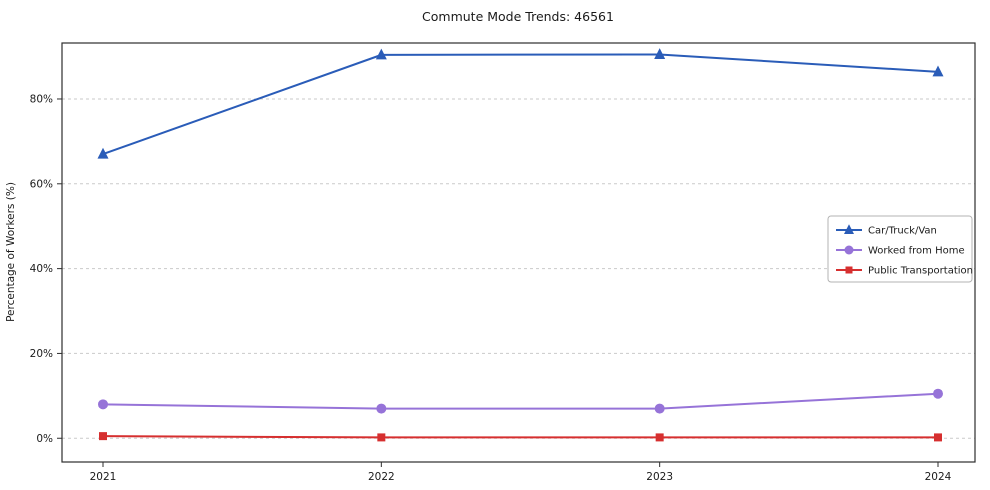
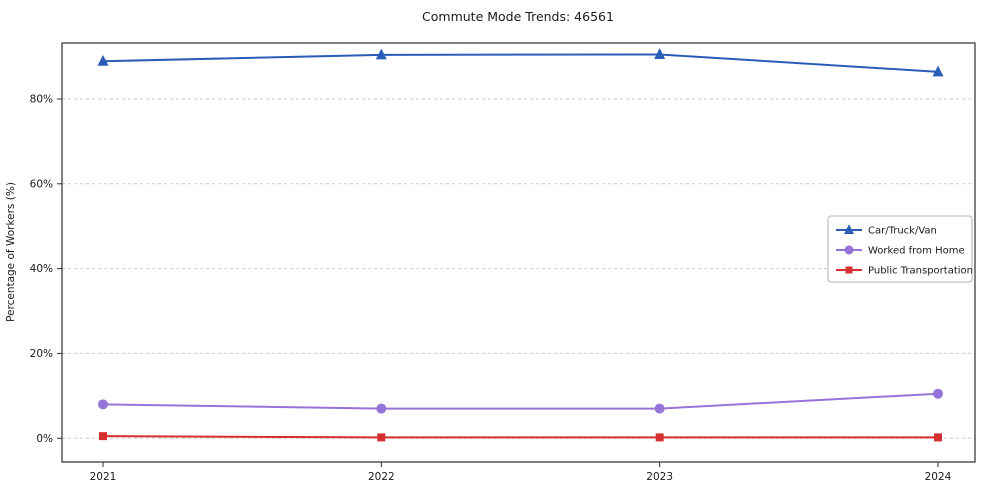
Car/Truck/Van/2021: 67% -> 89%
